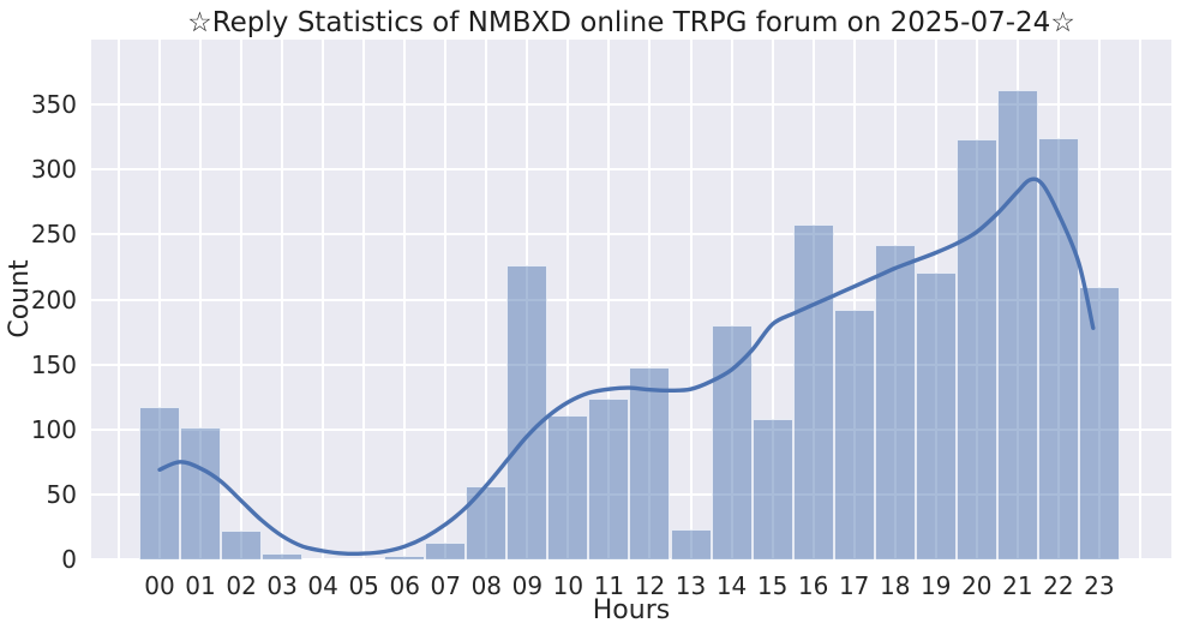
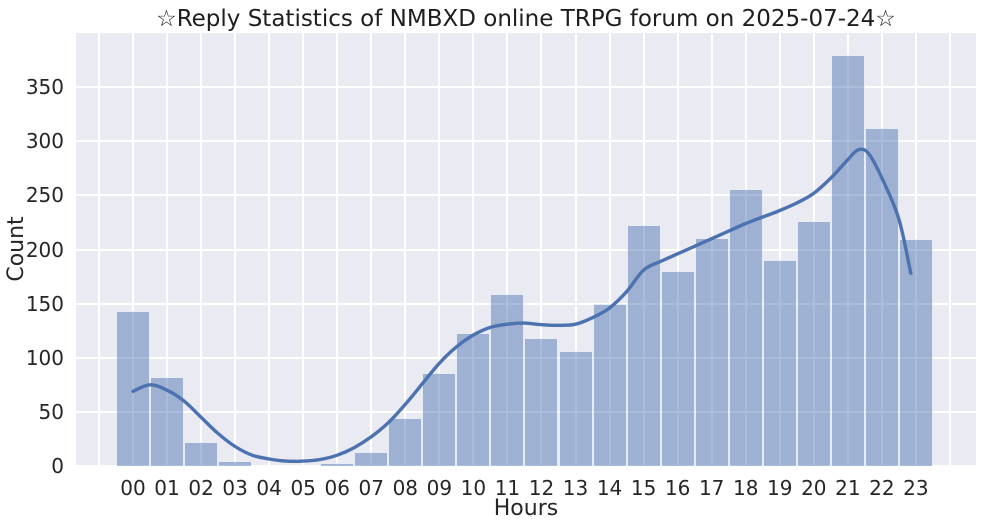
00: 117 -> 143
01: 102 -> 82
08: 56 -> 44
09: 226 -> 86
10: 111 -> 123
11: 124 -> 159
12: 148 -> 118
13: 23 -> 106
14: 180 -> 150
15: 108 -> 223
16: 258 -> 180
17: 192 -> 211
18: 242 -> 256
19: 221 -> 190
20: 323 -> 226
21: 361 -> 380
22: 324 -> 312
